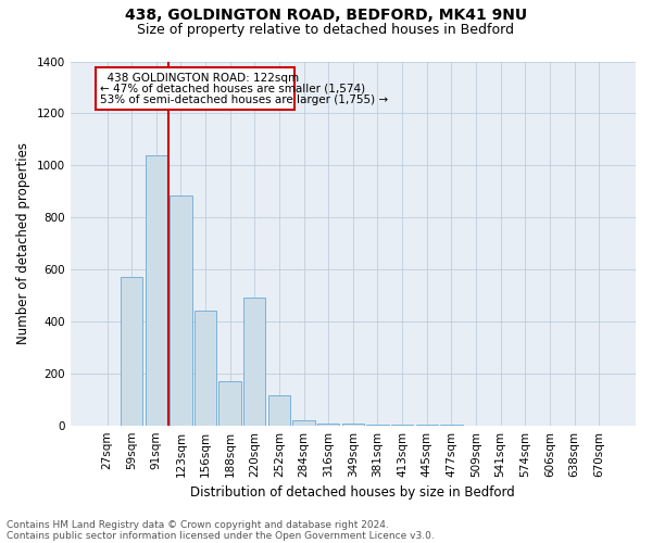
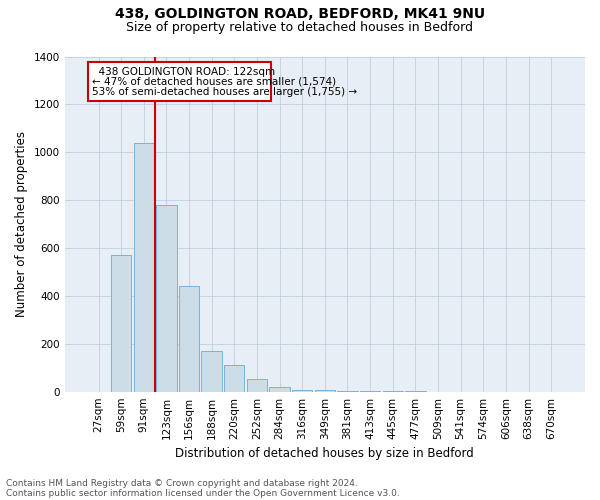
123sqm: 885 -> 780
220sqm: 490 -> 110
252sqm: 115 -> 55
